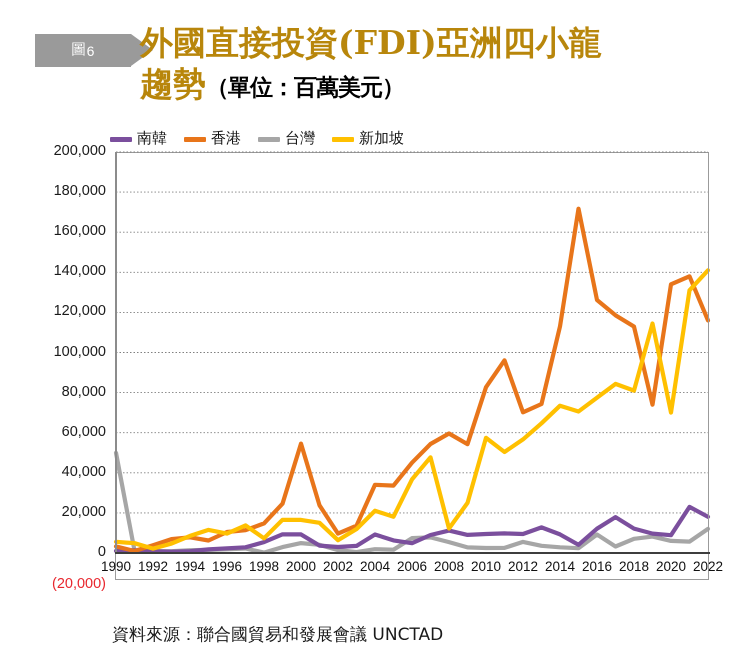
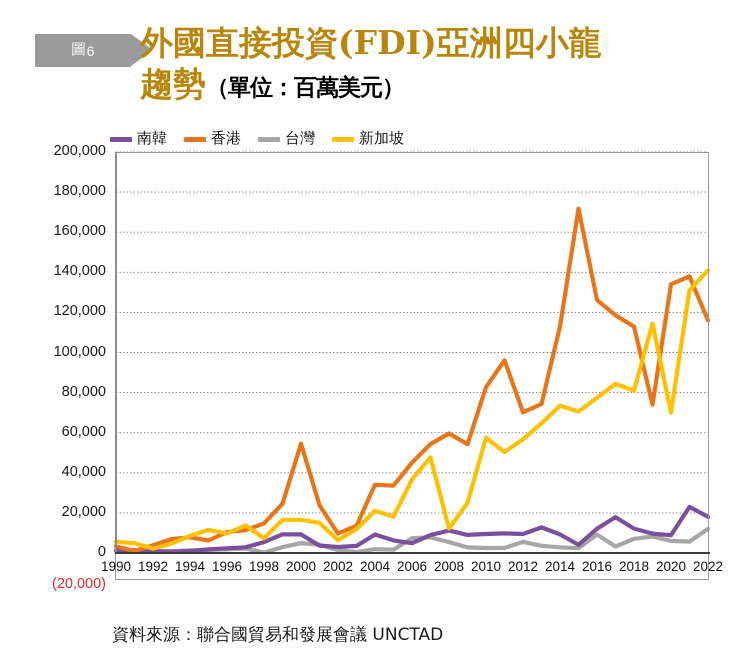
台灣/1990: 50000 -> 1000
